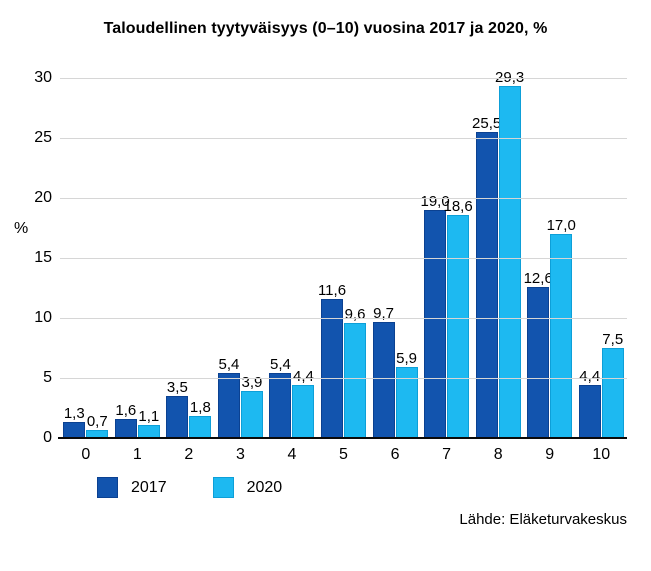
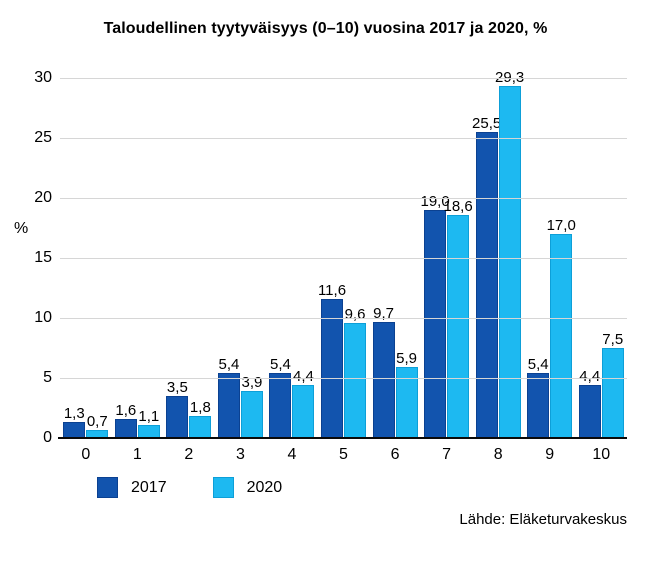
2017/9: 12,6 -> 5,4
